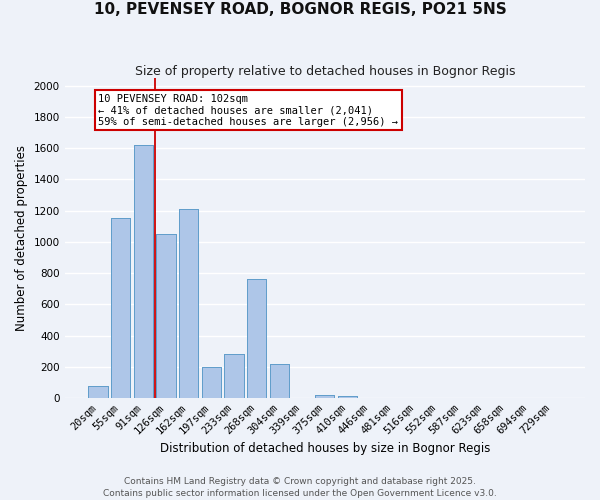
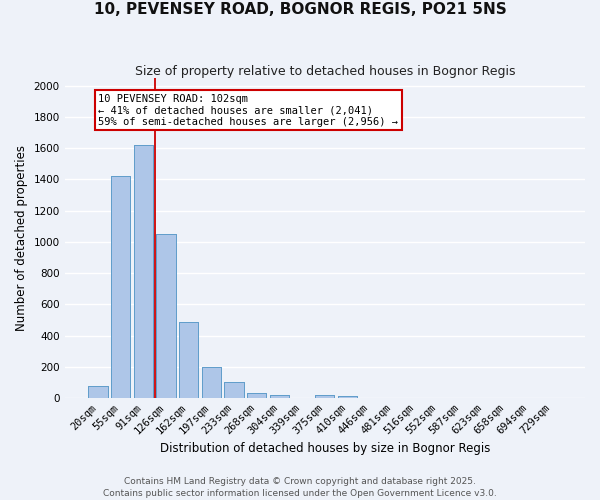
55sqm: 1150 -> 1420
162sqm: 1210 -> 490
233sqm: 280 -> 100
268sqm: 760 -> 40
304sqm: 220 -> 20
